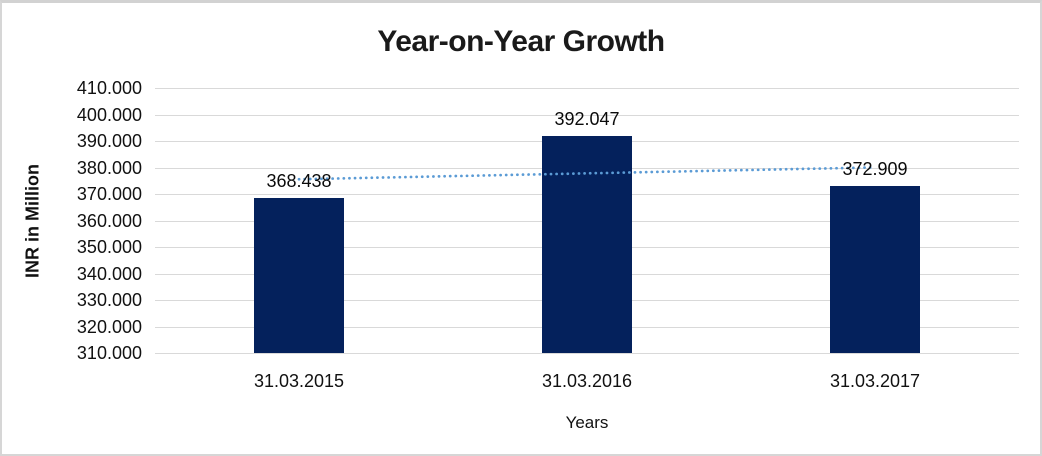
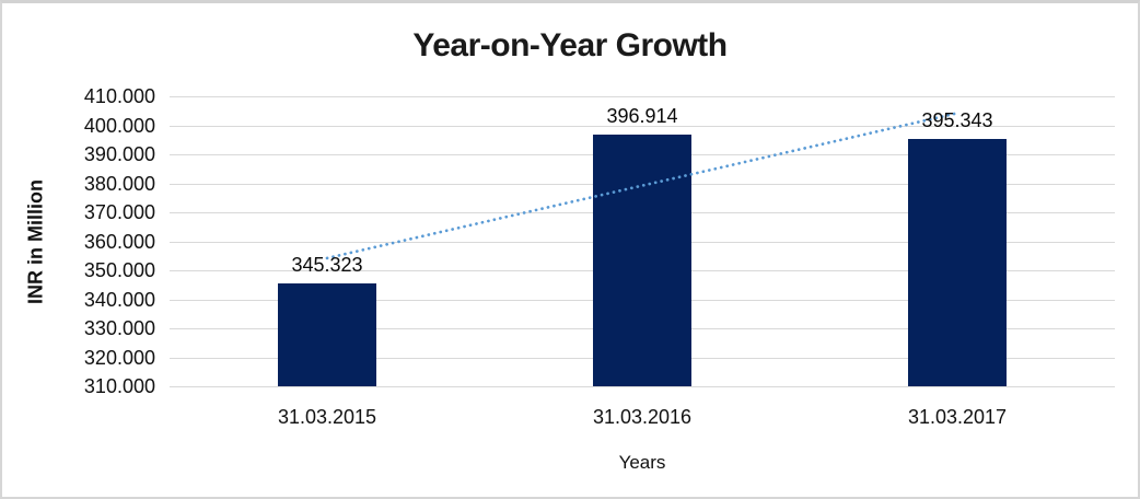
31.03.2015: 368.438 -> 345.323
31.03.2016: 392.047 -> 396.914
31.03.2017: 372.909 -> 395.343
